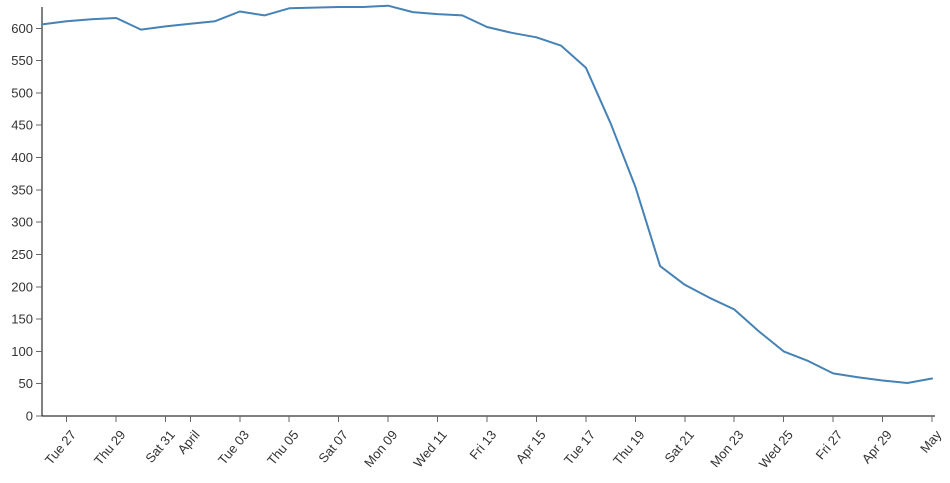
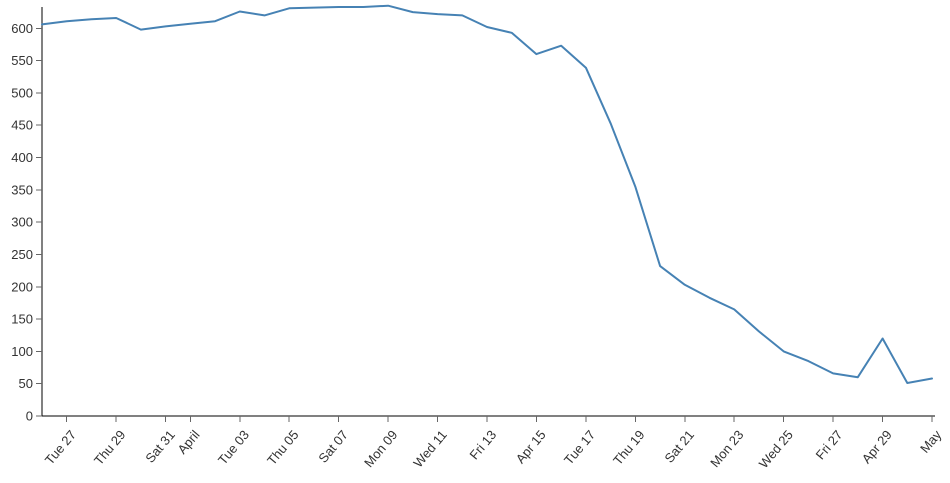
Apr 15: 590 -> 560
Apr 29: 60 -> 120
